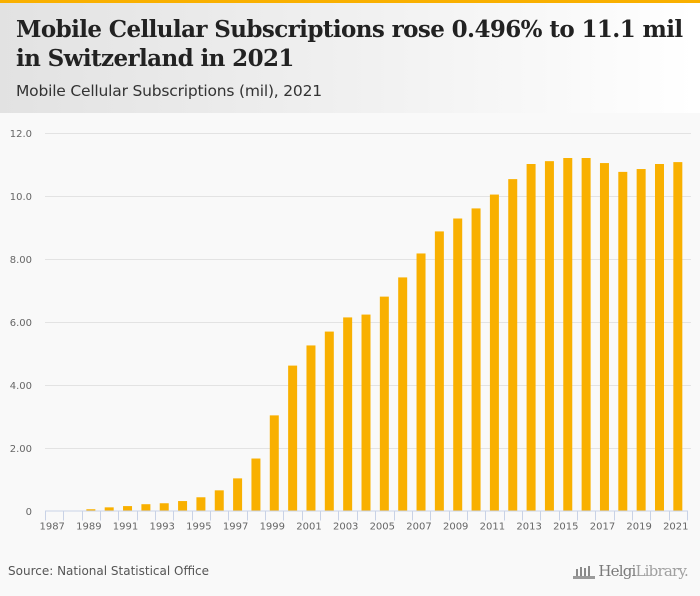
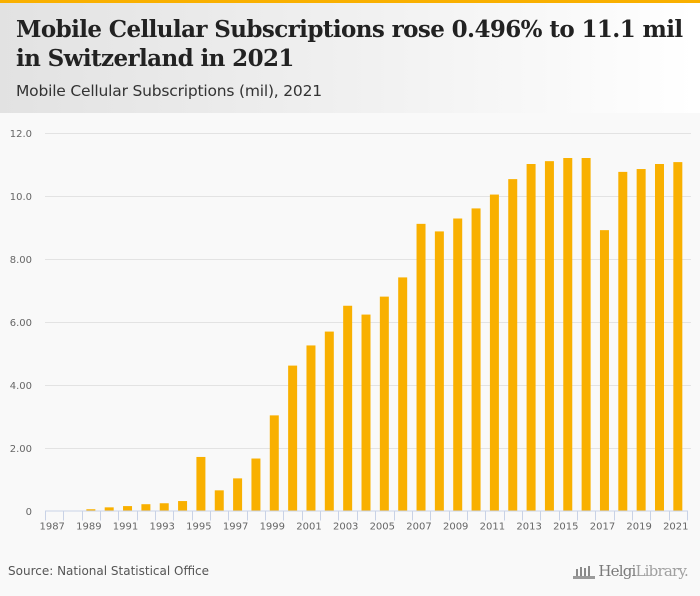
1995: 0.4 -> 1.7
2003: 6.1 -> 6.5
2007: 8.2 -> 9.1
2017: 11.0 -> 8.9
